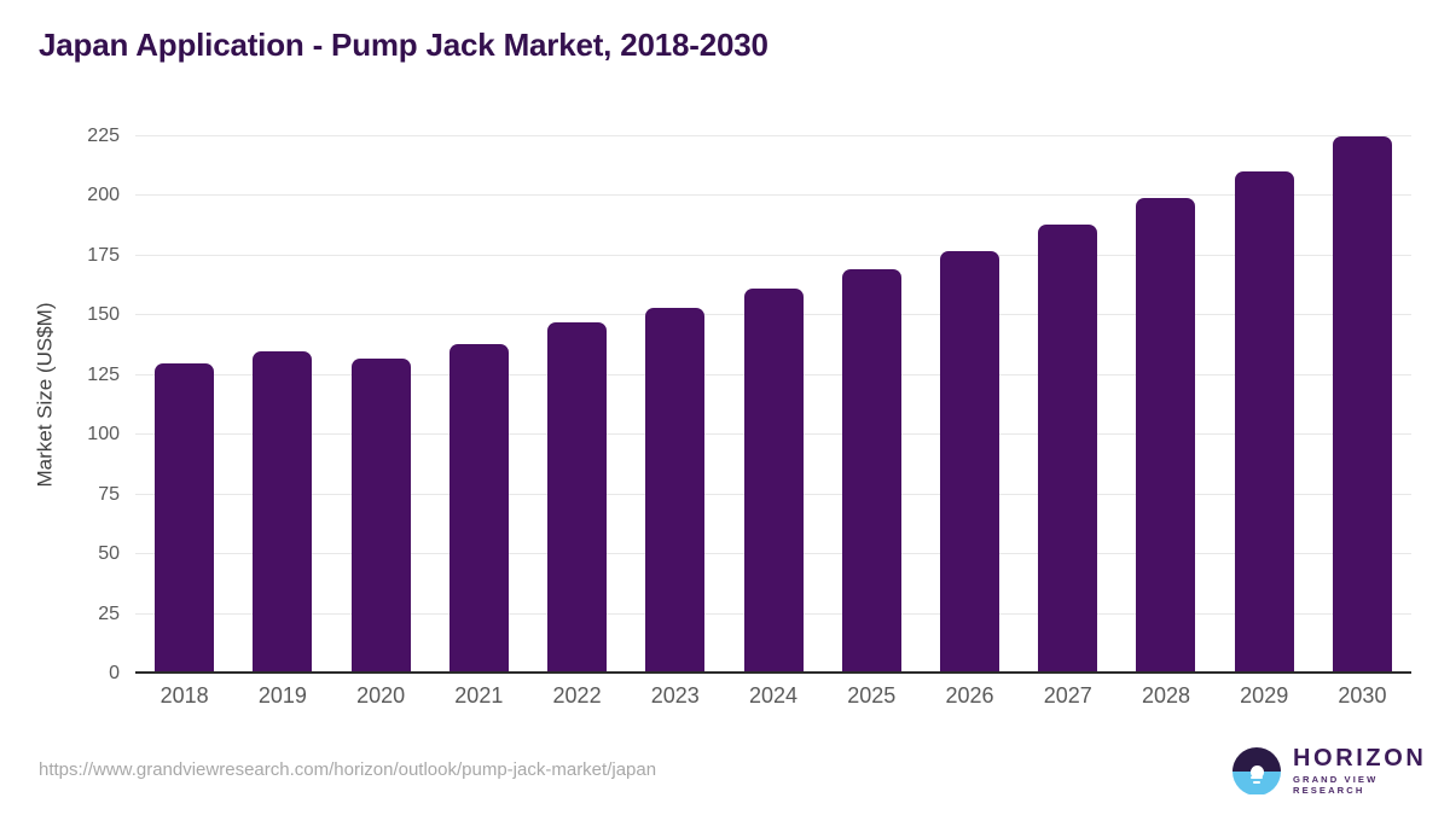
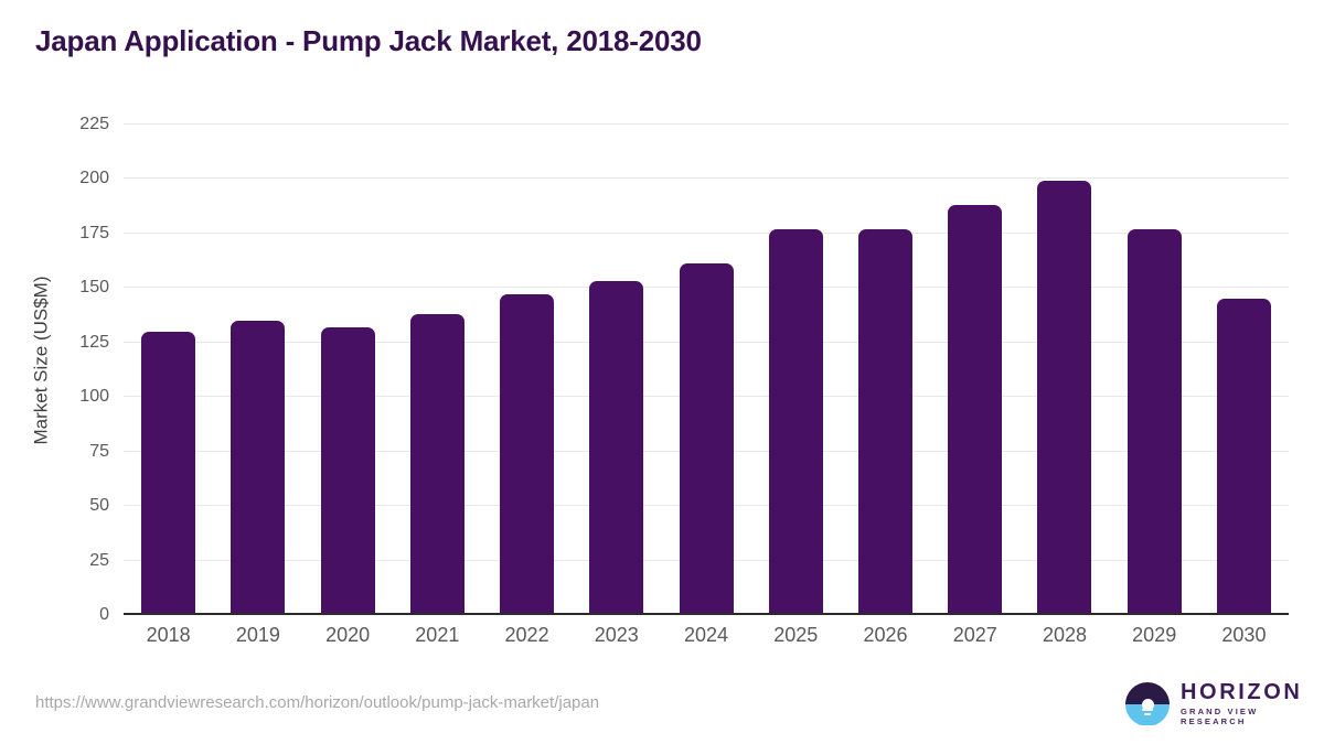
2025: 169 -> 177
2029: 210 -> 177
2030: 225 -> 145
